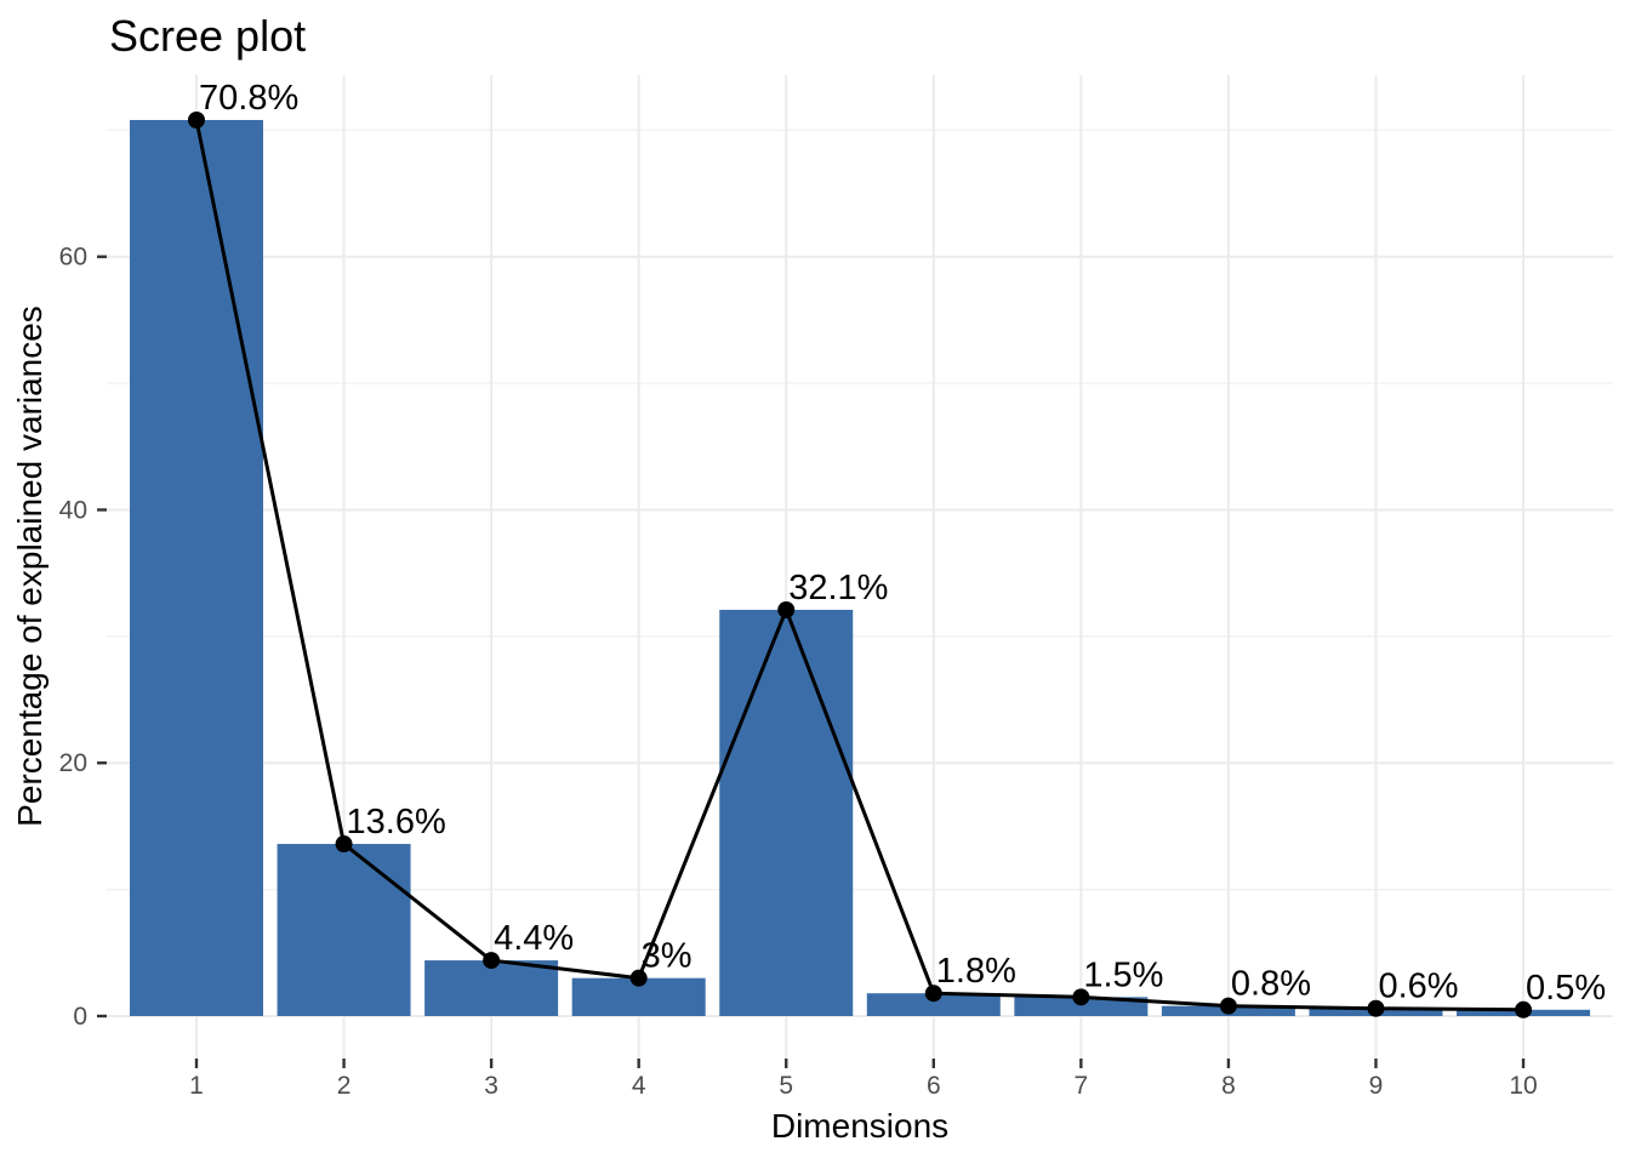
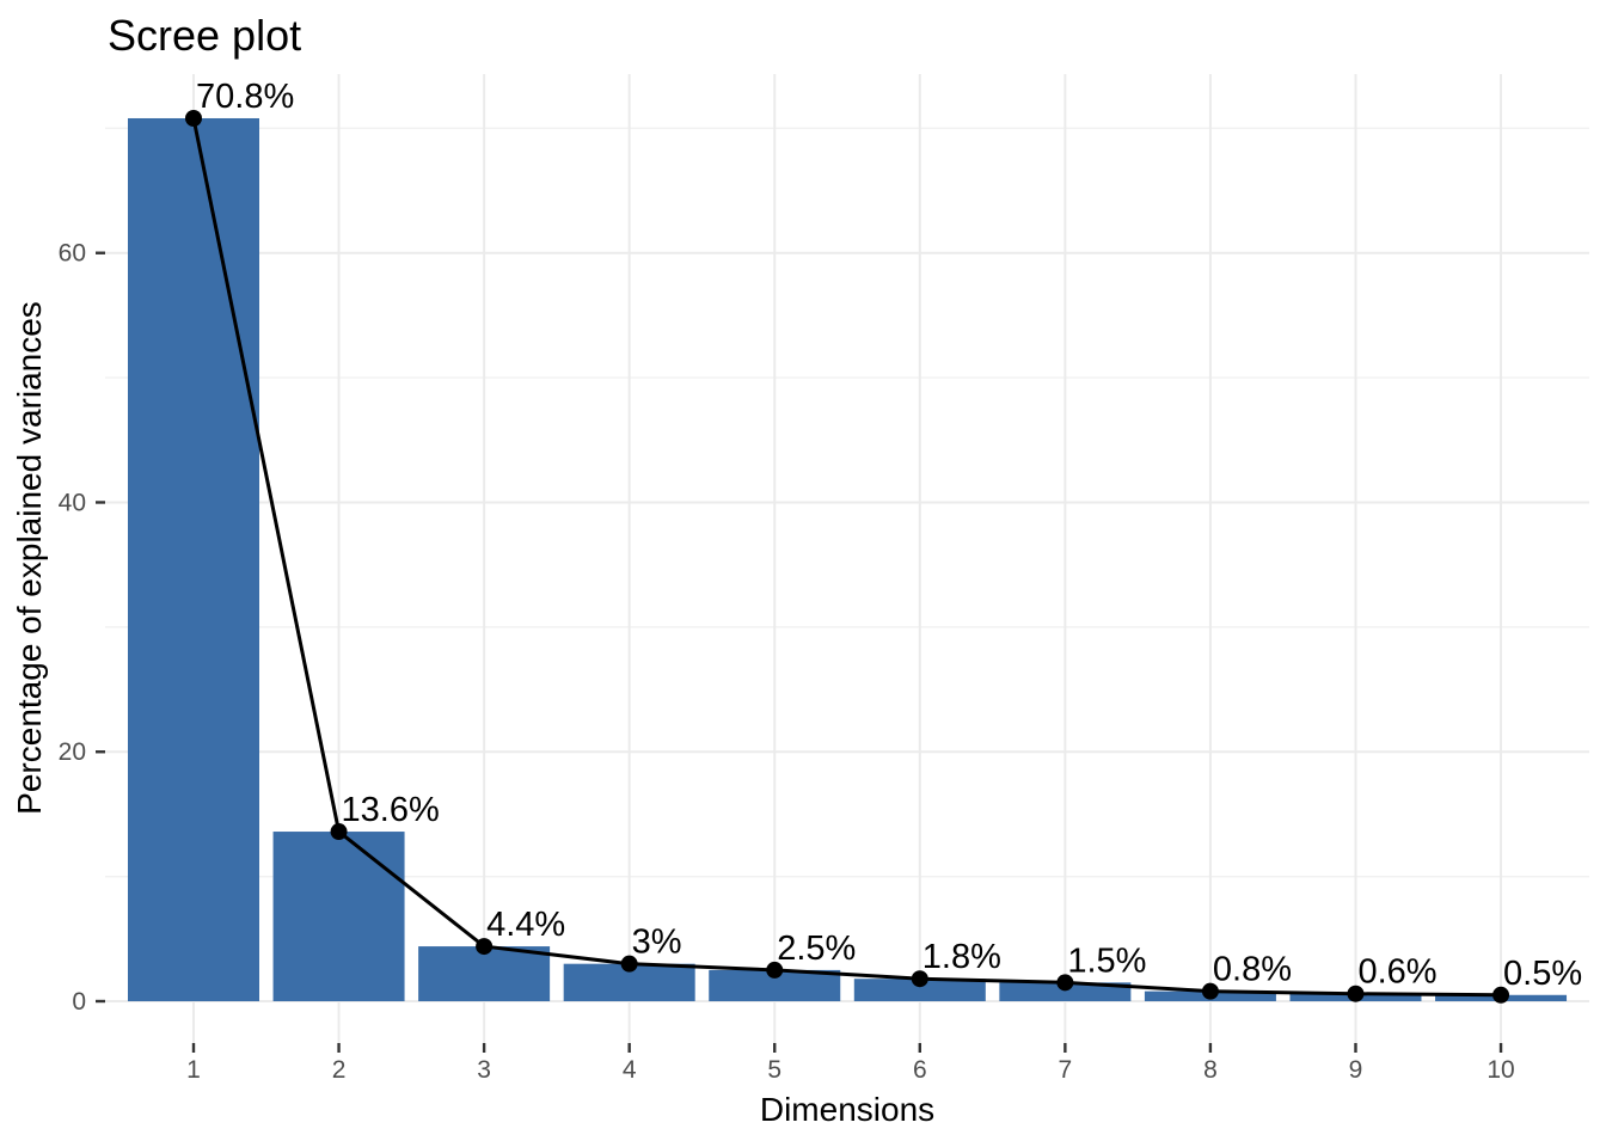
5: 32.1% -> 2.5%
